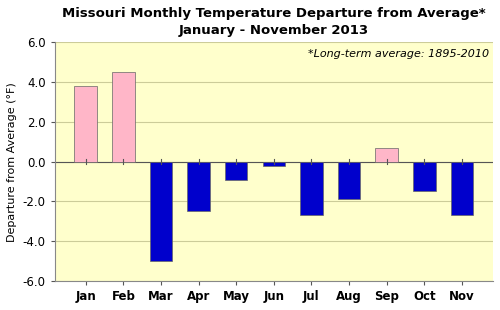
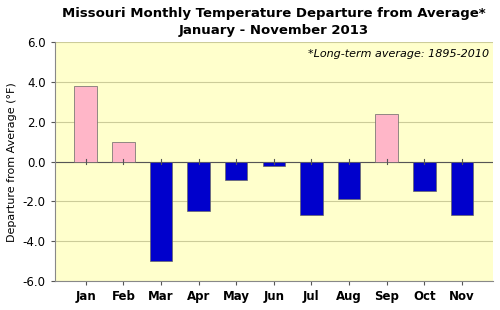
Feb: 4.5 -> 1.0
Sep: 0.7 -> 2.4
